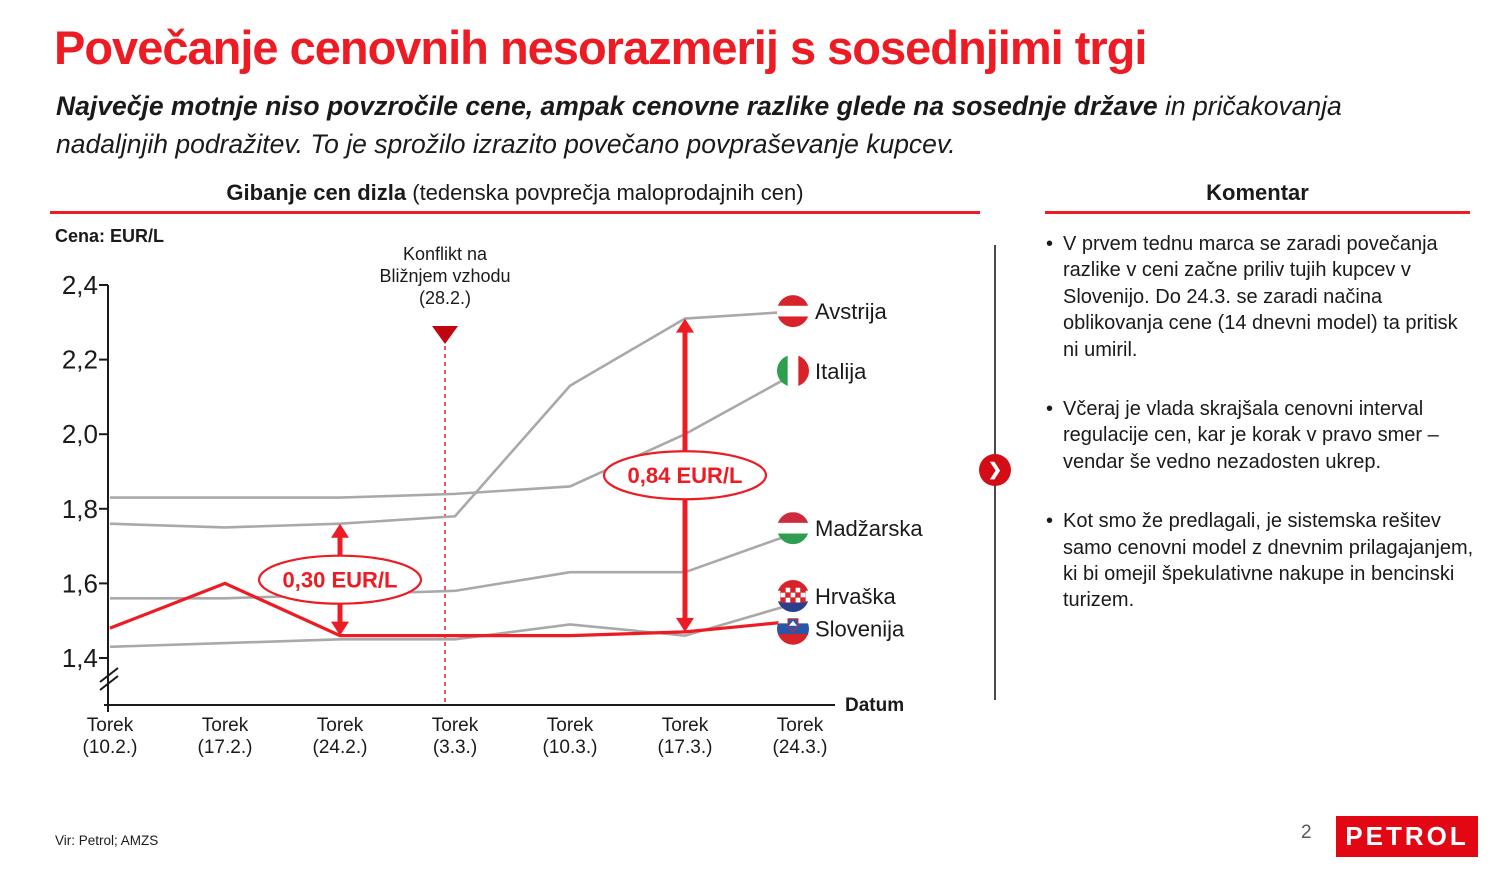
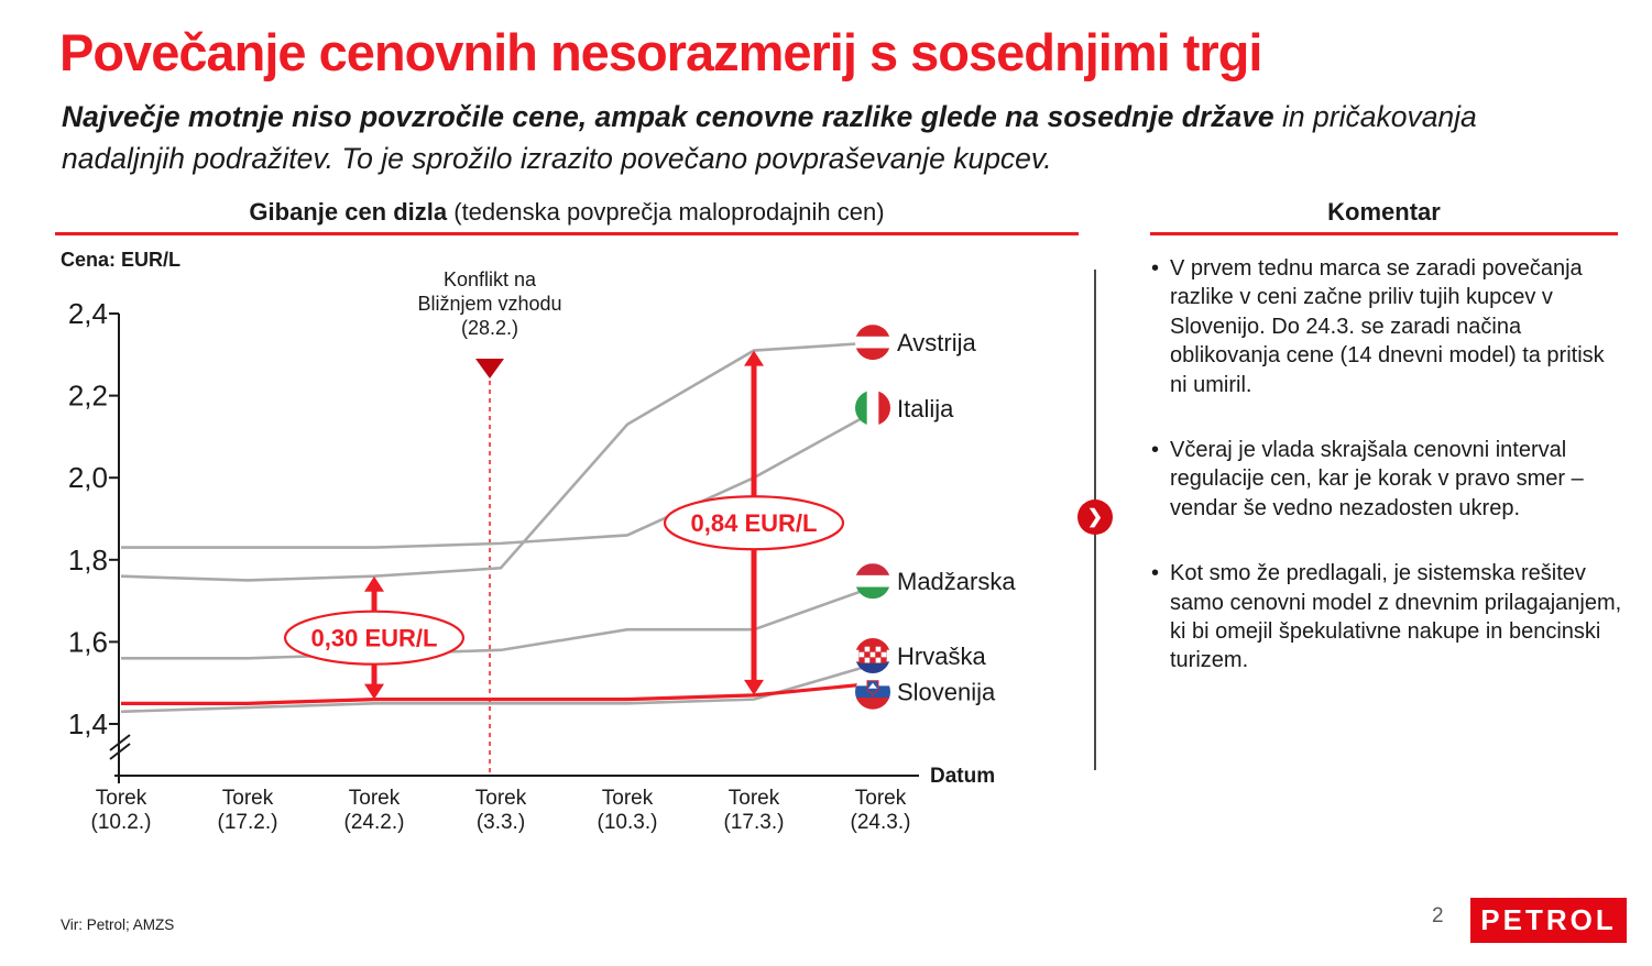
Slovenija/Torek (10.2.): 1,48 -> 1,45
Slovenija/Torek (17.2.): 1,60 -> 1,45
Hrvaška/Torek (10.3.): 1,49 -> 1,45
